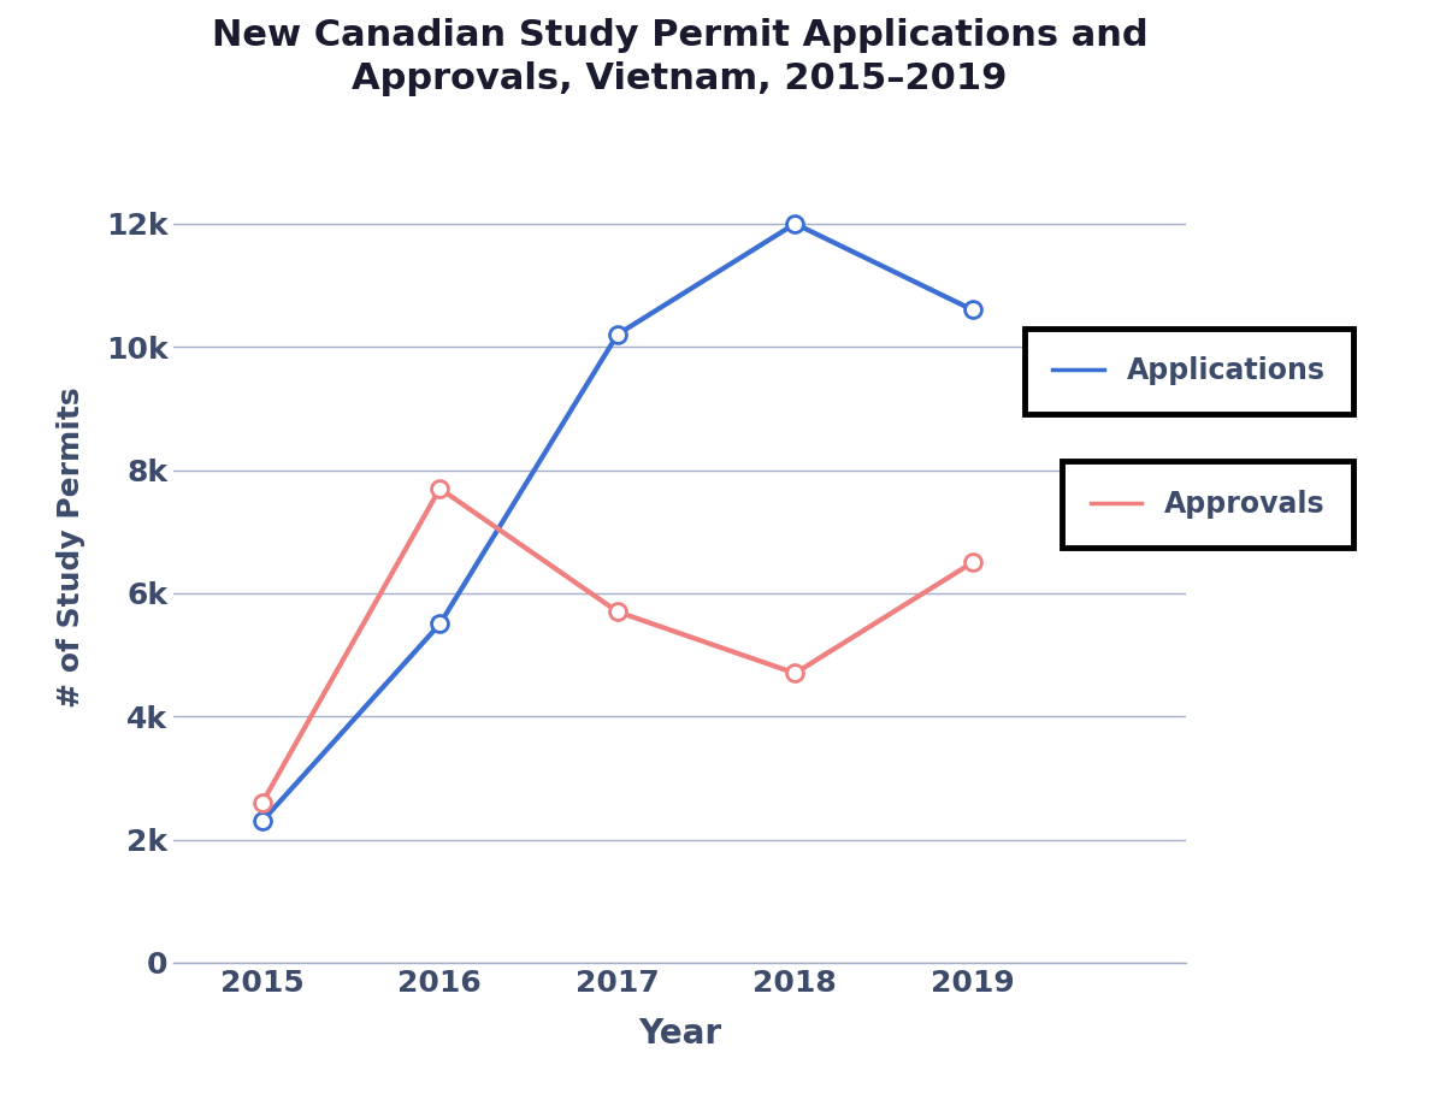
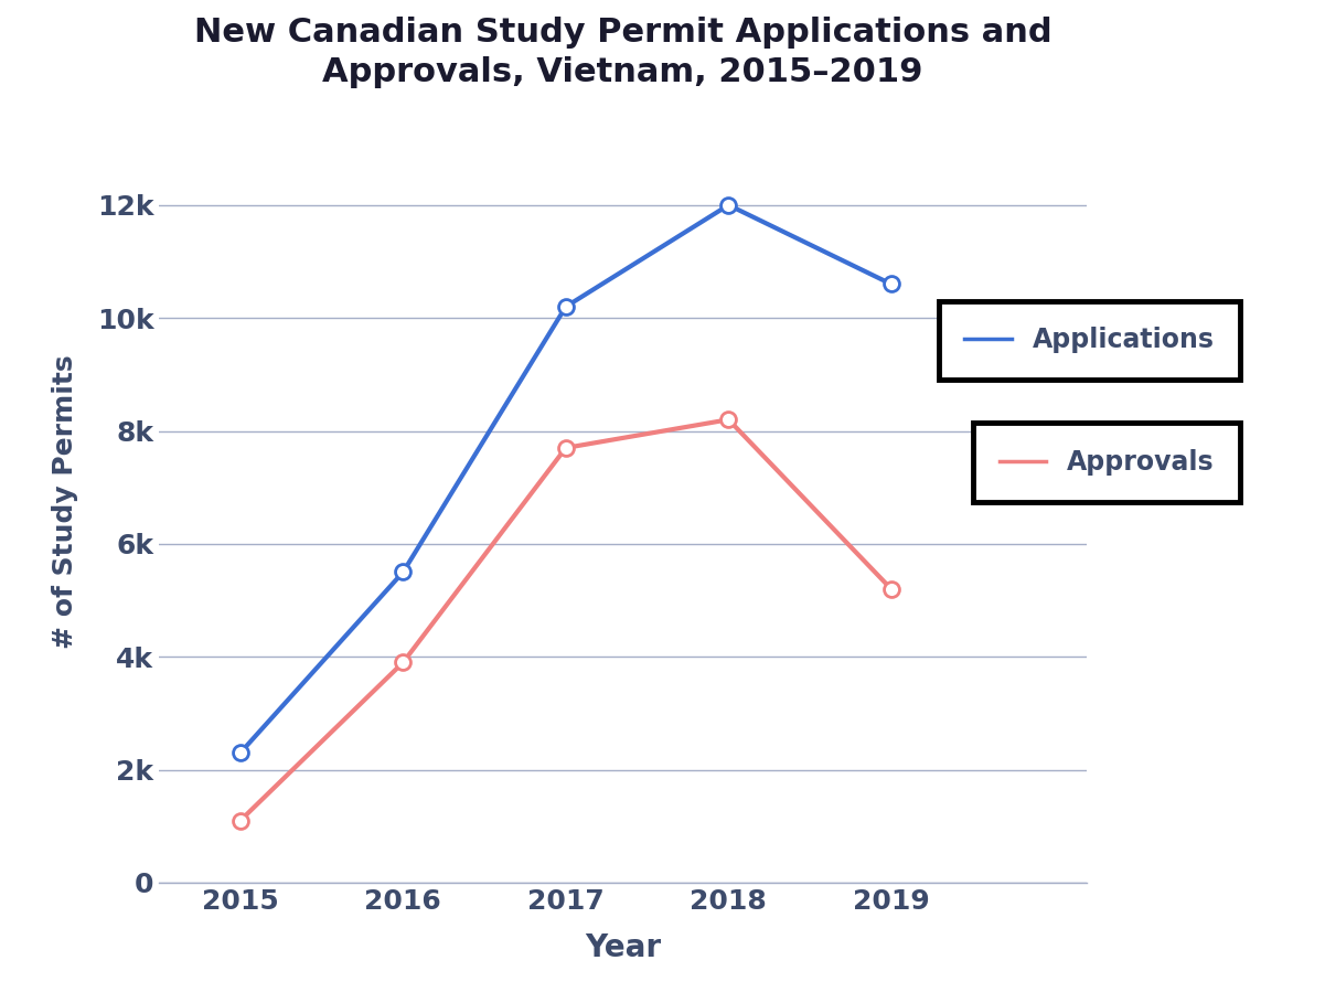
Approvals/2015: 2.6k -> 1.1k
Approvals/2016: 7.7k -> 3.9k
Approvals/2017: 5.7k -> 7.7k
Approvals/2018: 4.7k -> 8.2k
Approvals/2019: 6.5k -> 5.2k
